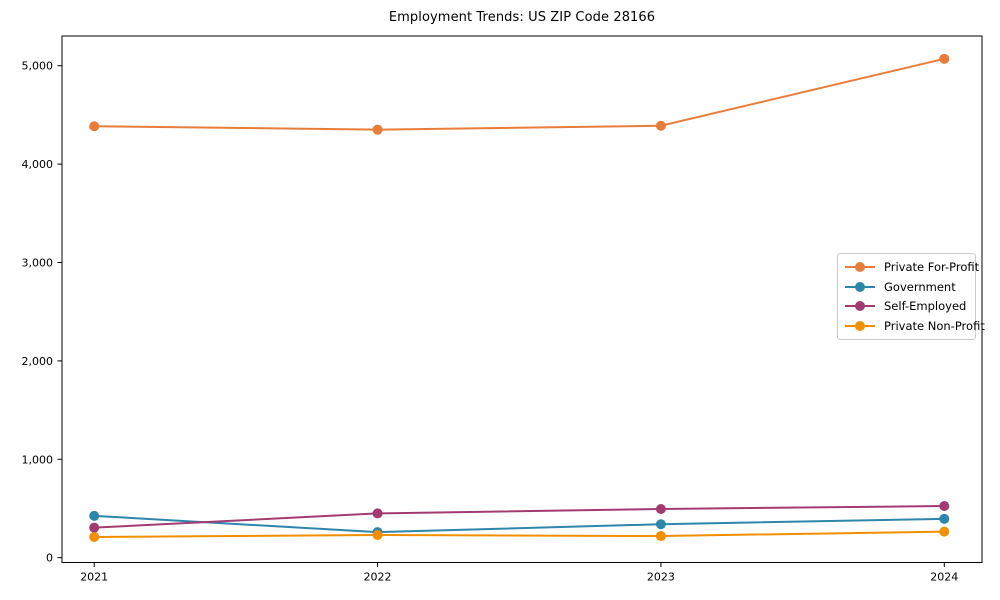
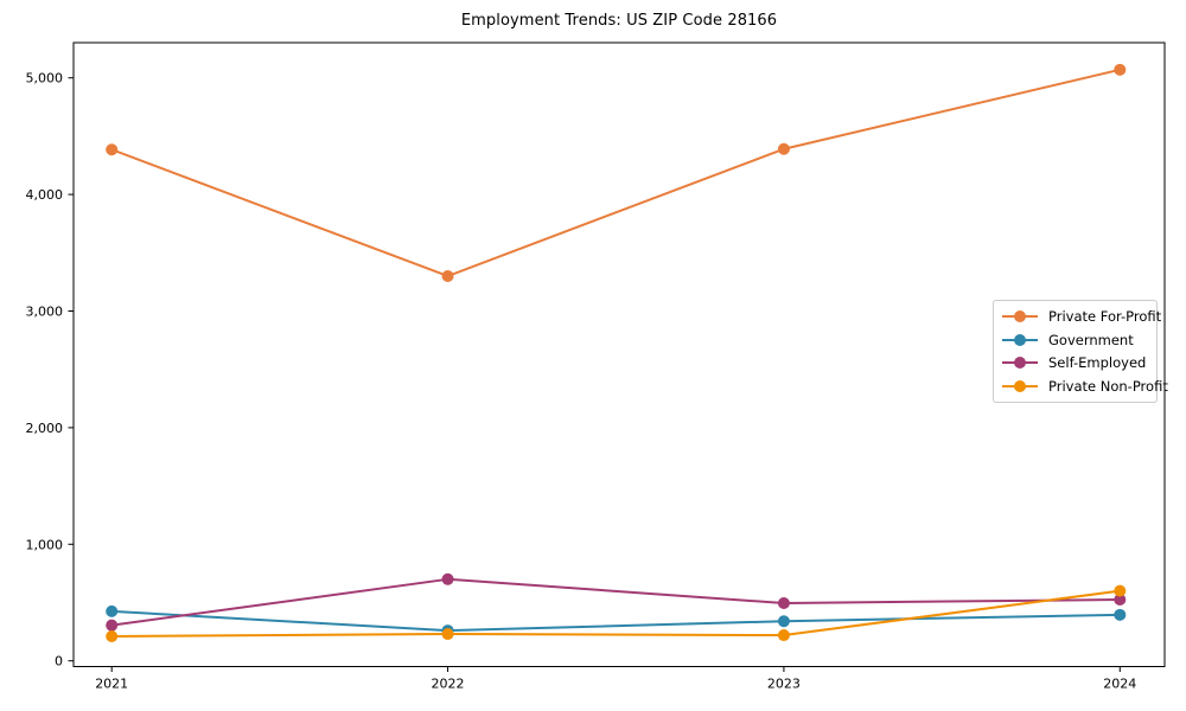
Private For-Profit/2022: 4400 -> 3300
Self-Employed/2022: 400 -> 700
Private Non-Profit/2024: 300 -> 600
